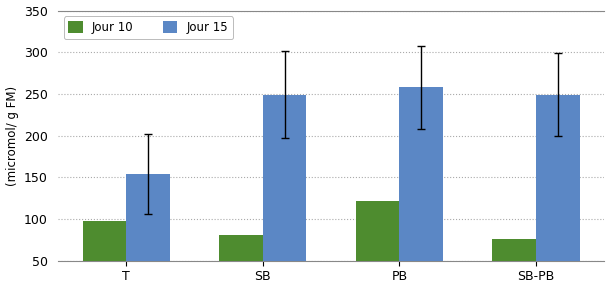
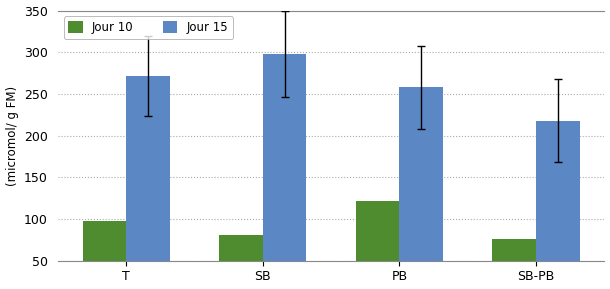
Jour 15/T: 154 -> 272
Jour 15/SB: 249 -> 298
Jour 15/SB-PB: 249 -> 218
